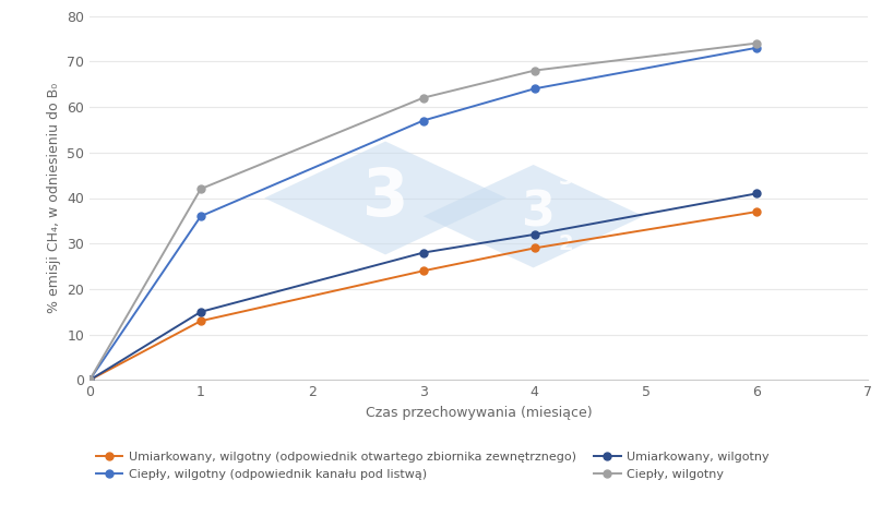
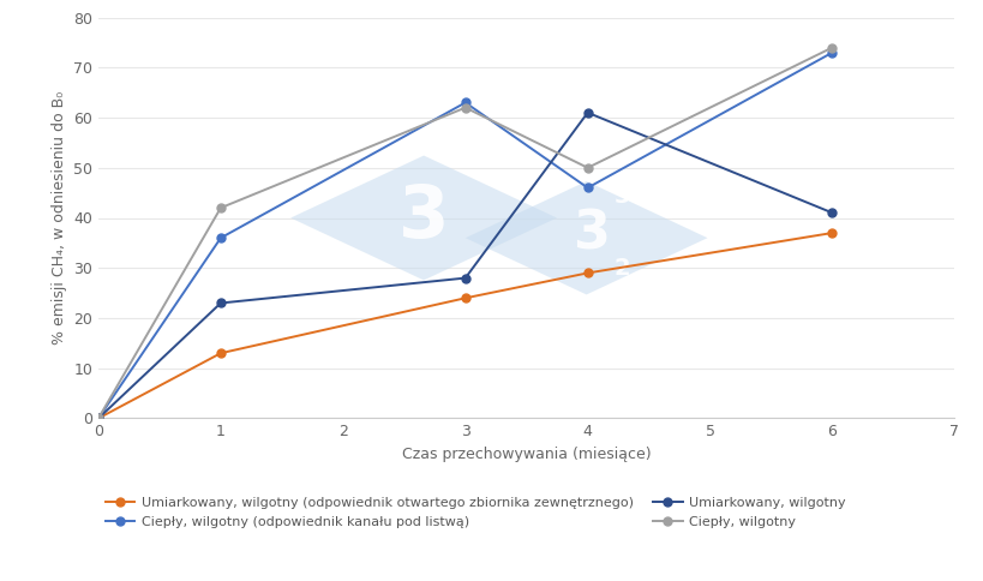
Umiarkowany, wilgotny/1: 15 -> 23
Ciepły, wilgotny (odpowiednik kanału pod listwą)/3: 57 -> 63
Ciepły, wilgotny (odpowiednik kanału pod listwą)/4: 64 -> 46
Umiarkowany, wilgotny/4: 32 -> 61
Ciepły, wilgotny/4: 68 -> 50
